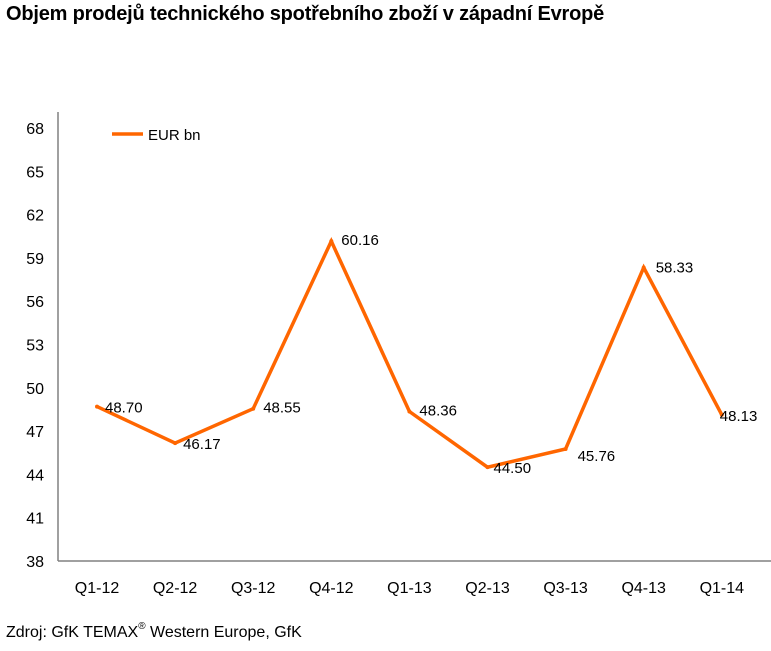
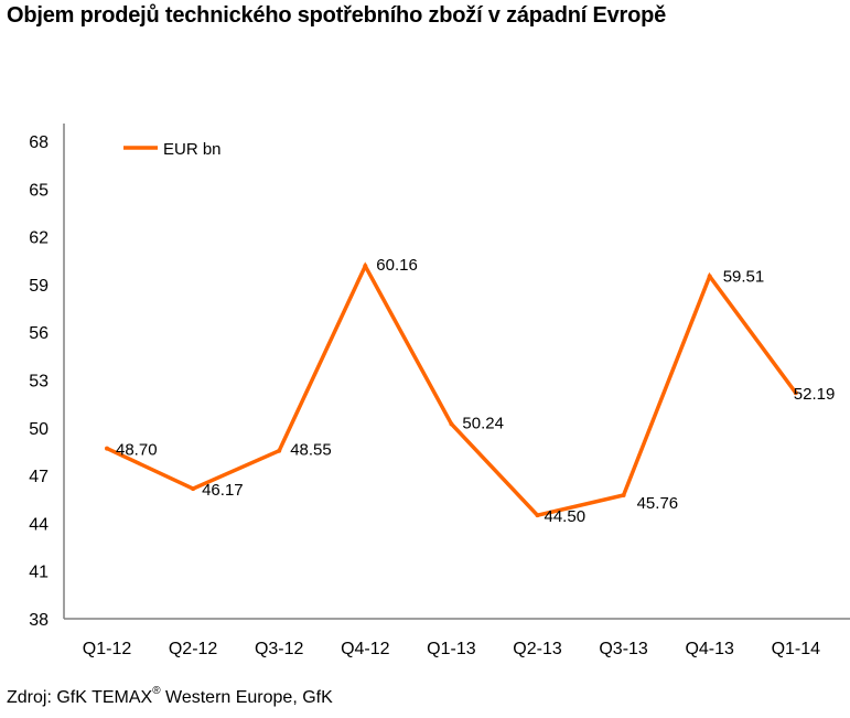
Q1-13: 48.36 -> 50.24
Q4-13: 58.33 -> 59.51
Q1-14: 48.13 -> 52.19
